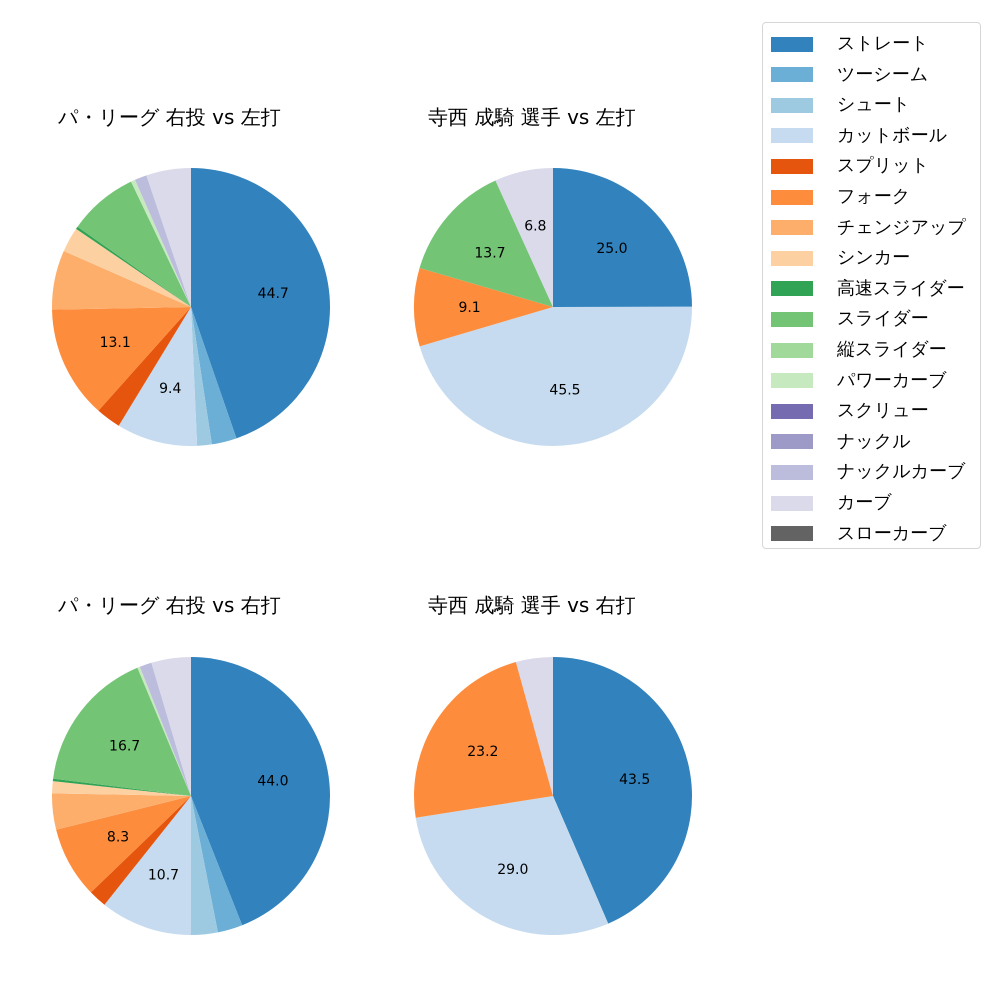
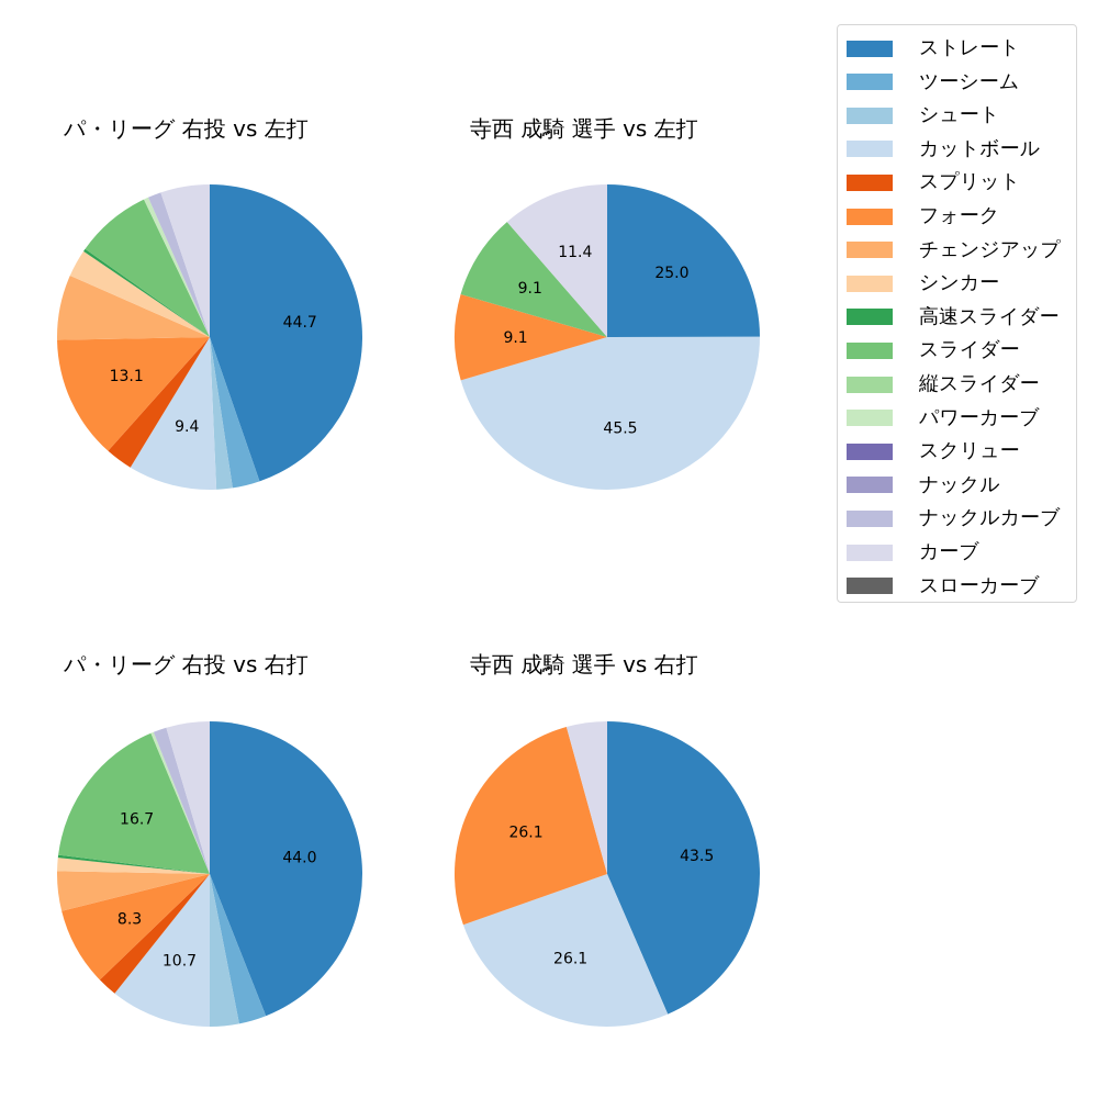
寺西 成騎 選手 vs 左打/スライダー: 13.7 -> 9.1
寺西 成騎 選手 vs 左打/カーブ: 6.8 -> 11.4
寺西 成騎 選手 vs 右打/カットボール: 29.0 -> 26.1
寺西 成騎 選手 vs 右打/フォーク: 23.2 -> 26.1
